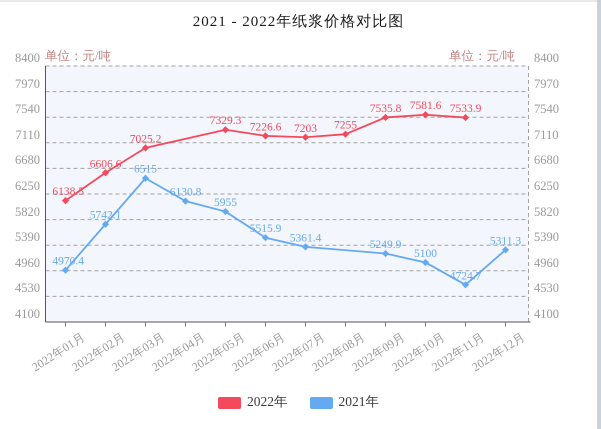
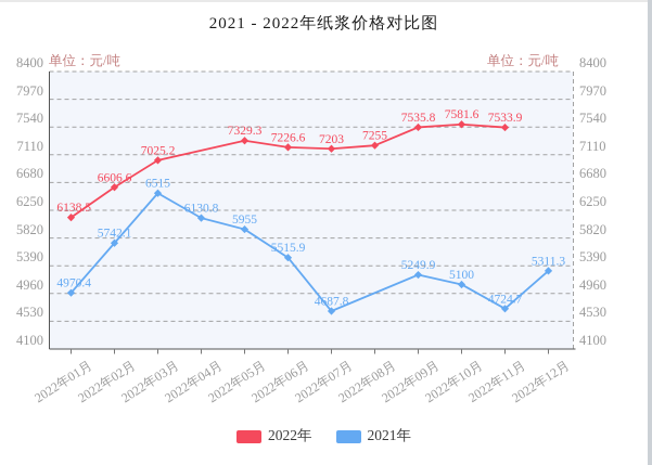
2021年/2022年07月: 5361.4 -> 4687.8
